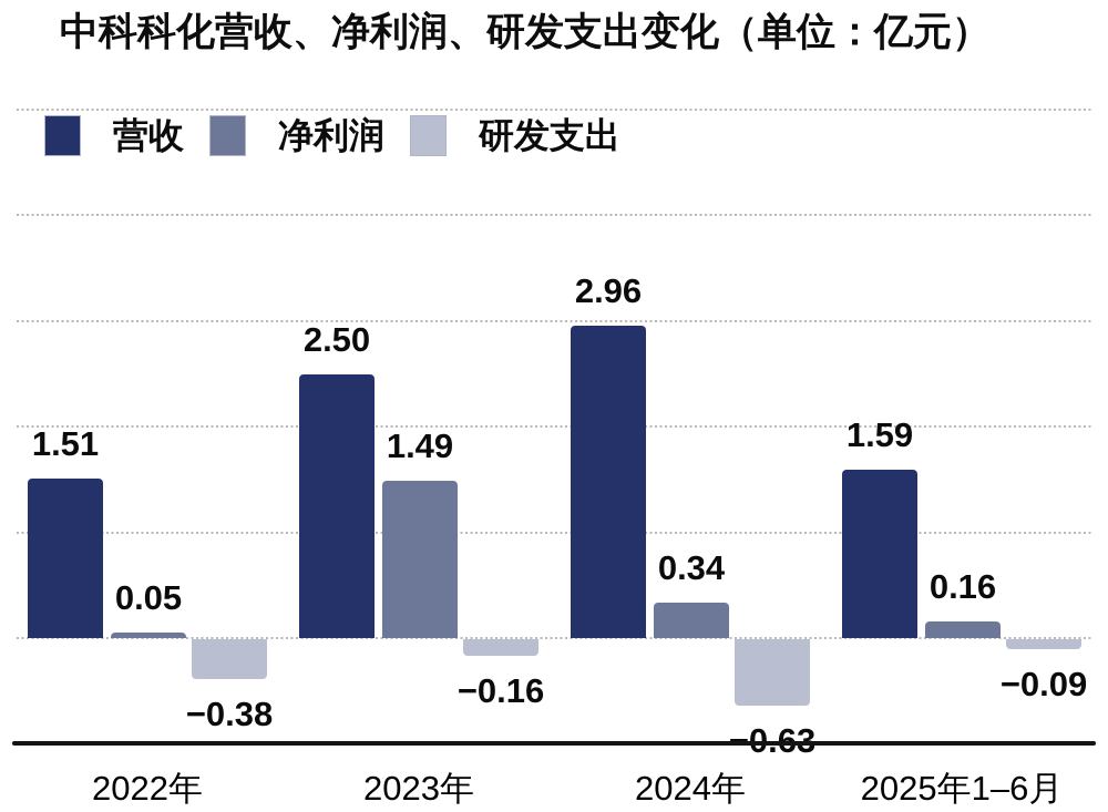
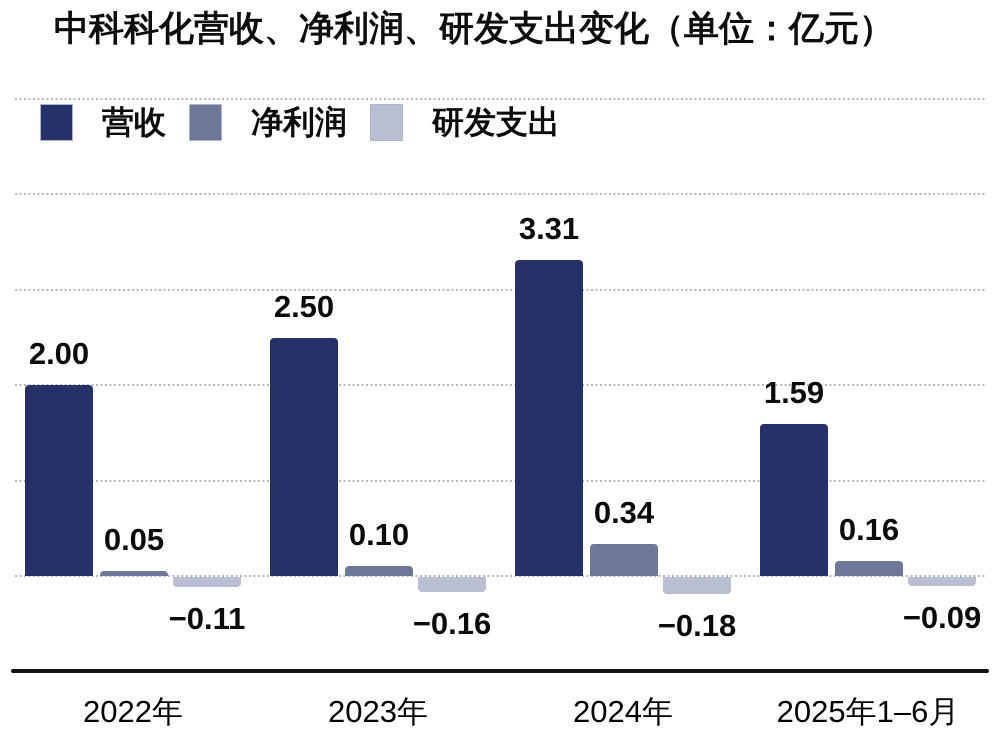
营收/2022年: 1.51 -> 2.00
研发支出/2022年: −0.38 -> −0.11
净利润/2023年: 1.49 -> 0.10
营收/2024年: 2.96 -> 3.31
研发支出/2024年: −0.63 -> −0.18
